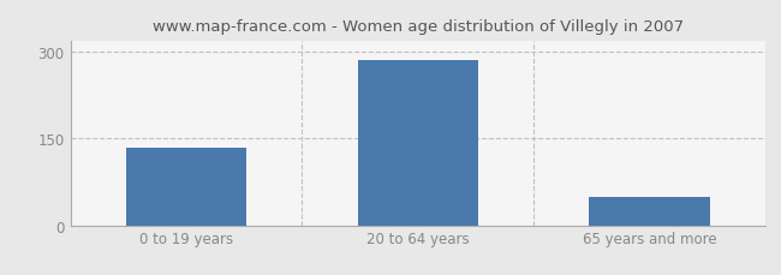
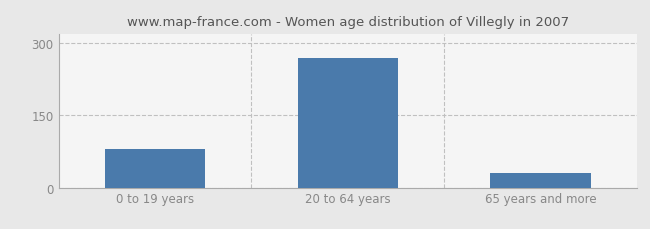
0 to 19 years: 135 -> 80
20 to 64 years: 285 -> 270
65 years and more: 50 -> 30
